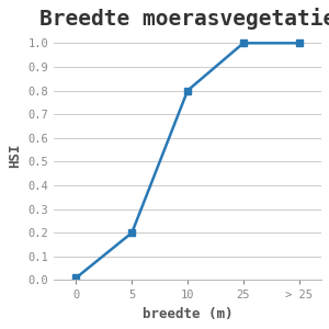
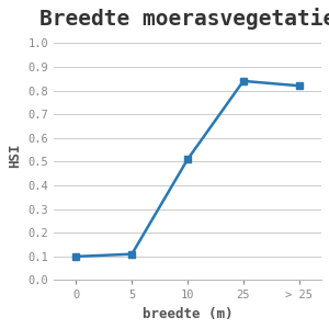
0: 0.01 -> 0.10
5: 0.20 -> 0.11
10: 0.80 -> 0.51
25: 1.00 -> 0.84
> 25: 1.00 -> 0.82
